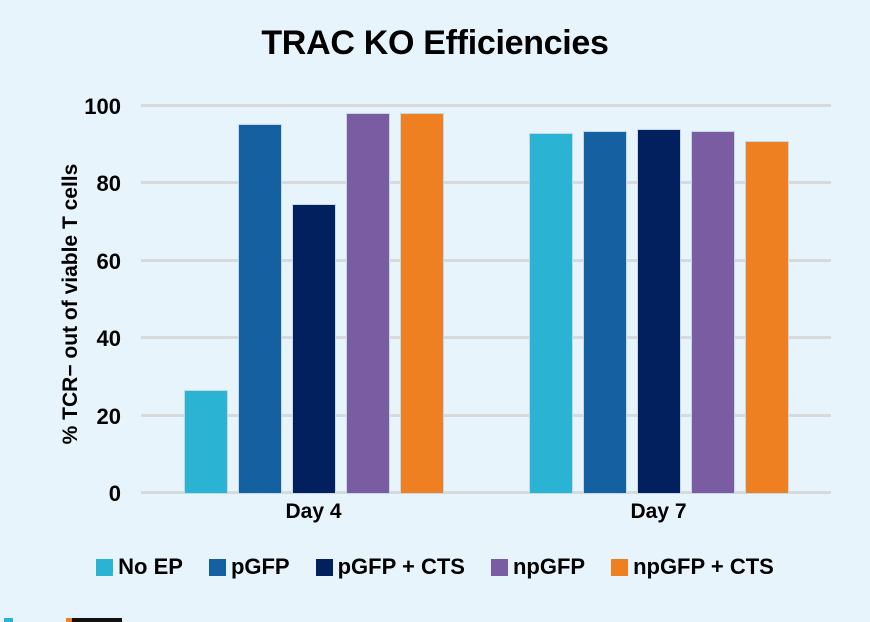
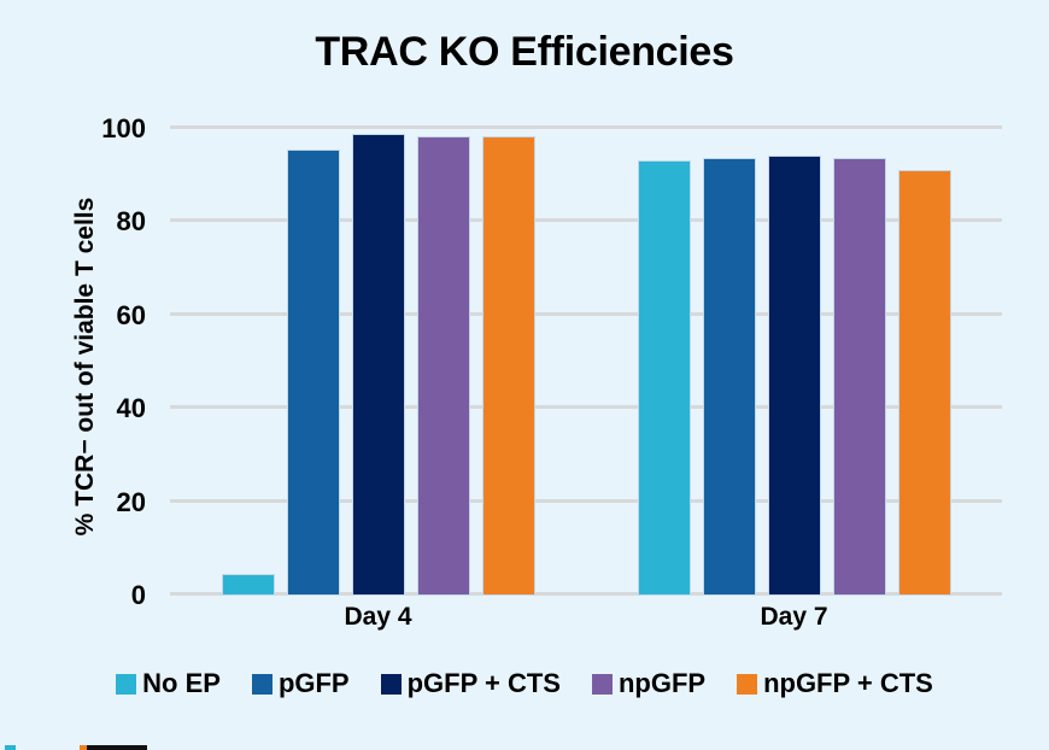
No EP/Day 4: 27 -> 5
pGFP + CTS/Day 4: 75 -> 99
